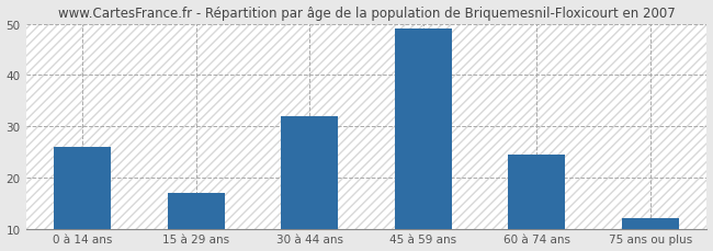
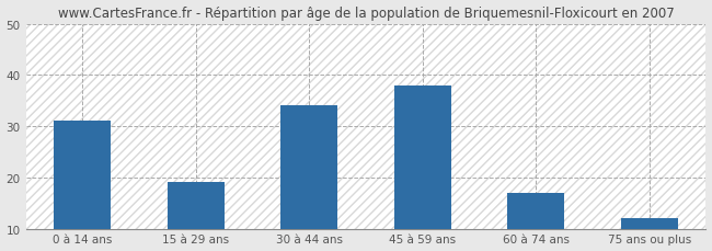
0 à 14 ans: 26.0 -> 31.0
15 à 29 ans: 17.0 -> 19.0
30 à 44 ans: 32.0 -> 34.0
45 à 59 ans: 49.0 -> 38.0
60 à 74 ans: 24.5 -> 17.0
